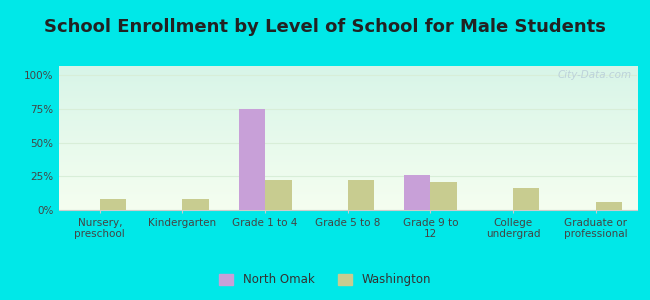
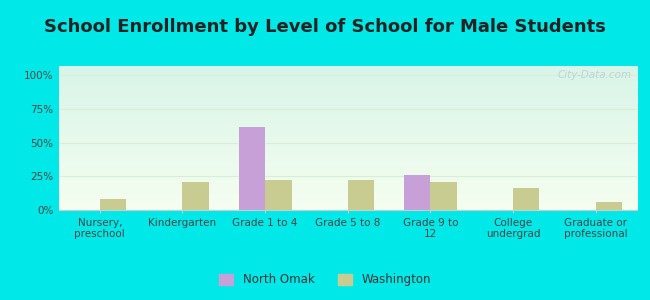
Washington/Kindergarten: 8% -> 21%
North Omak/Grade 1 to 4: 75% -> 62%
